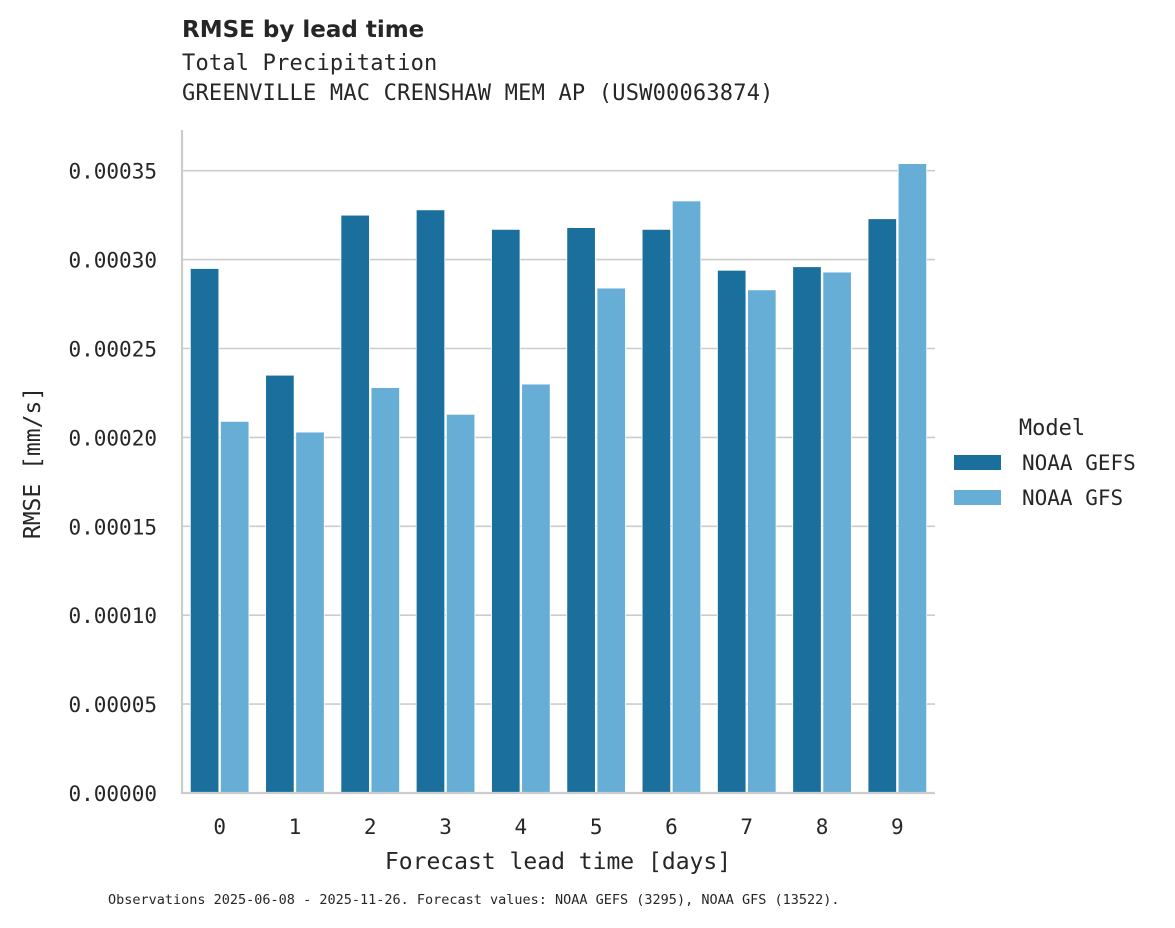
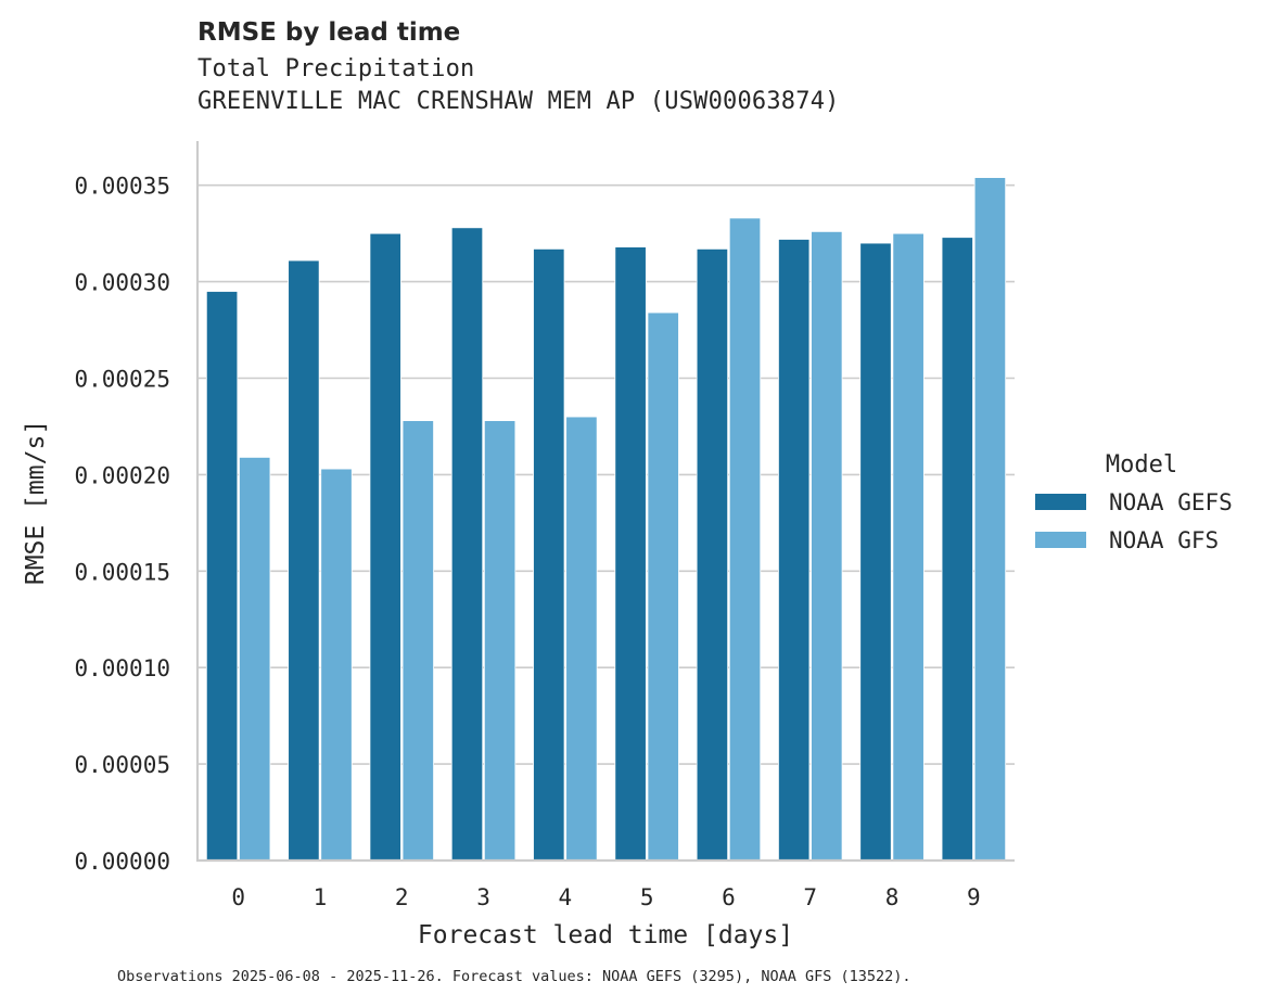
NOAA GEFS/1: 0.000235 -> 0.000311
NOAA GFS/3: 0.000213 -> 0.000228
NOAA GEFS/7: 0.000294 -> 0.000322
NOAA GFS/7: 0.000283 -> 0.000326
NOAA GEFS/8: 0.000296 -> 0.000320
NOAA GFS/8: 0.000293 -> 0.000325
